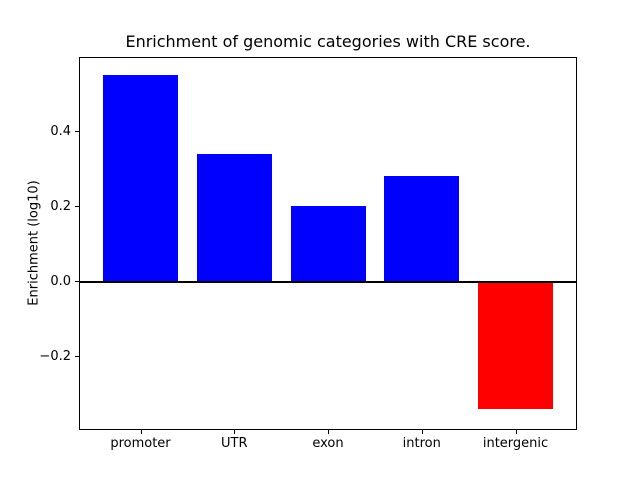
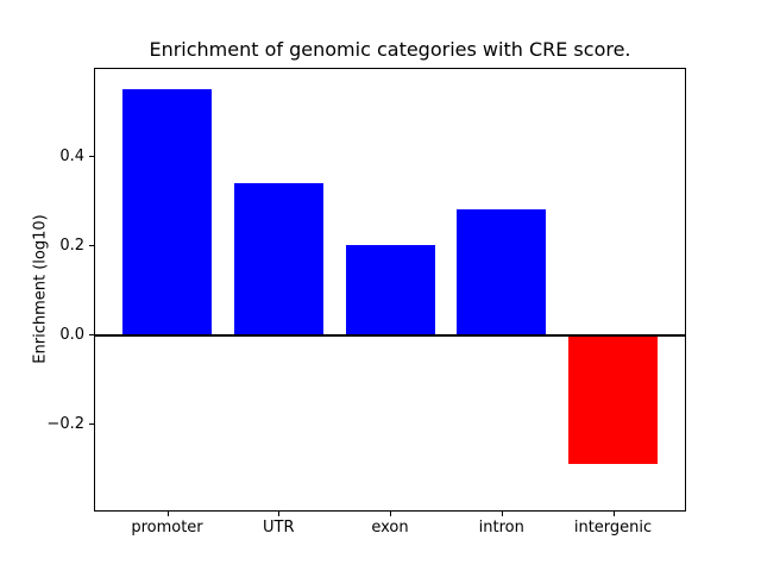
intergenic: -0.34 -> -0.29
